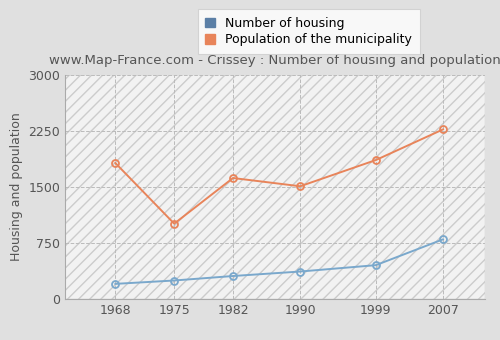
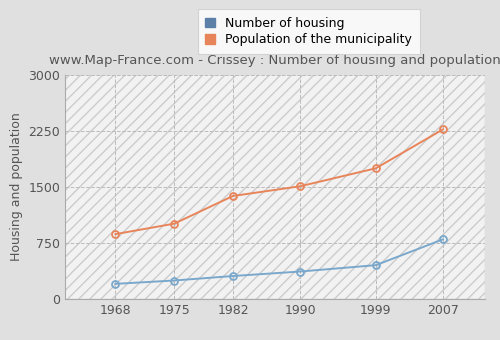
Population of the municipality/1968: 1820 -> 870
Population of the municipality/1982: 1620 -> 1380
Population of the municipality/1999: 1860 -> 1750
